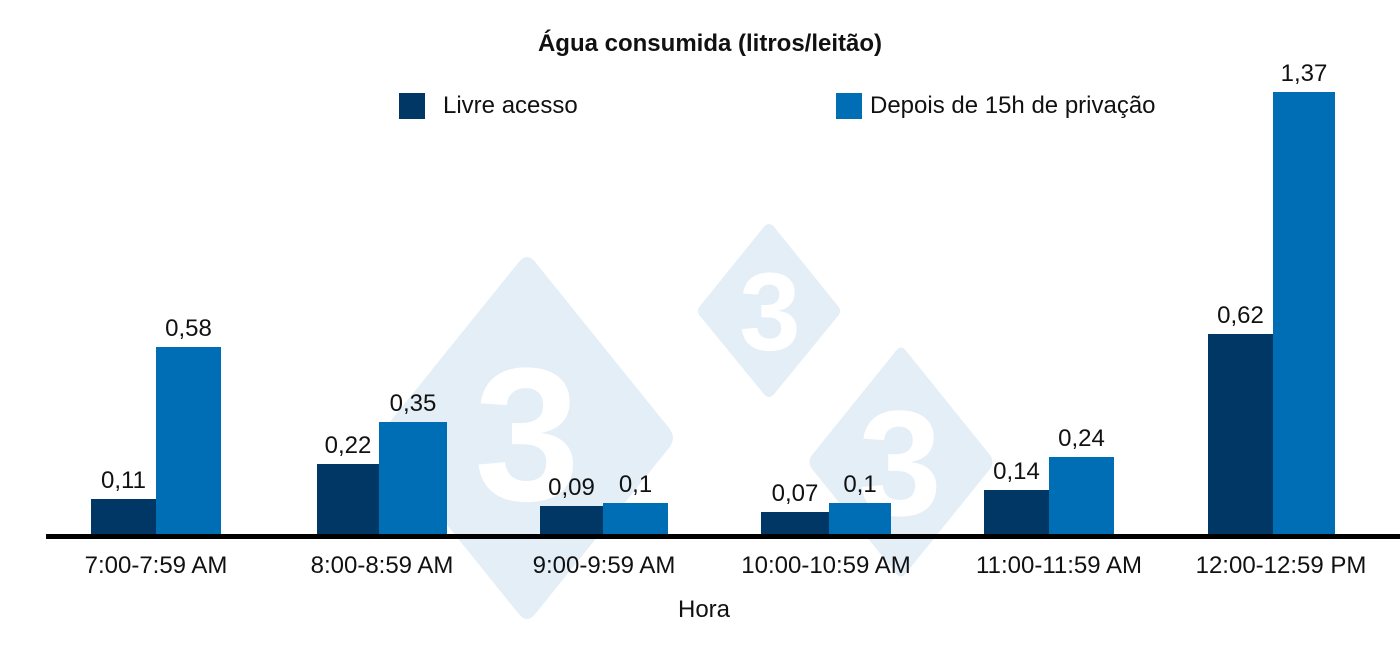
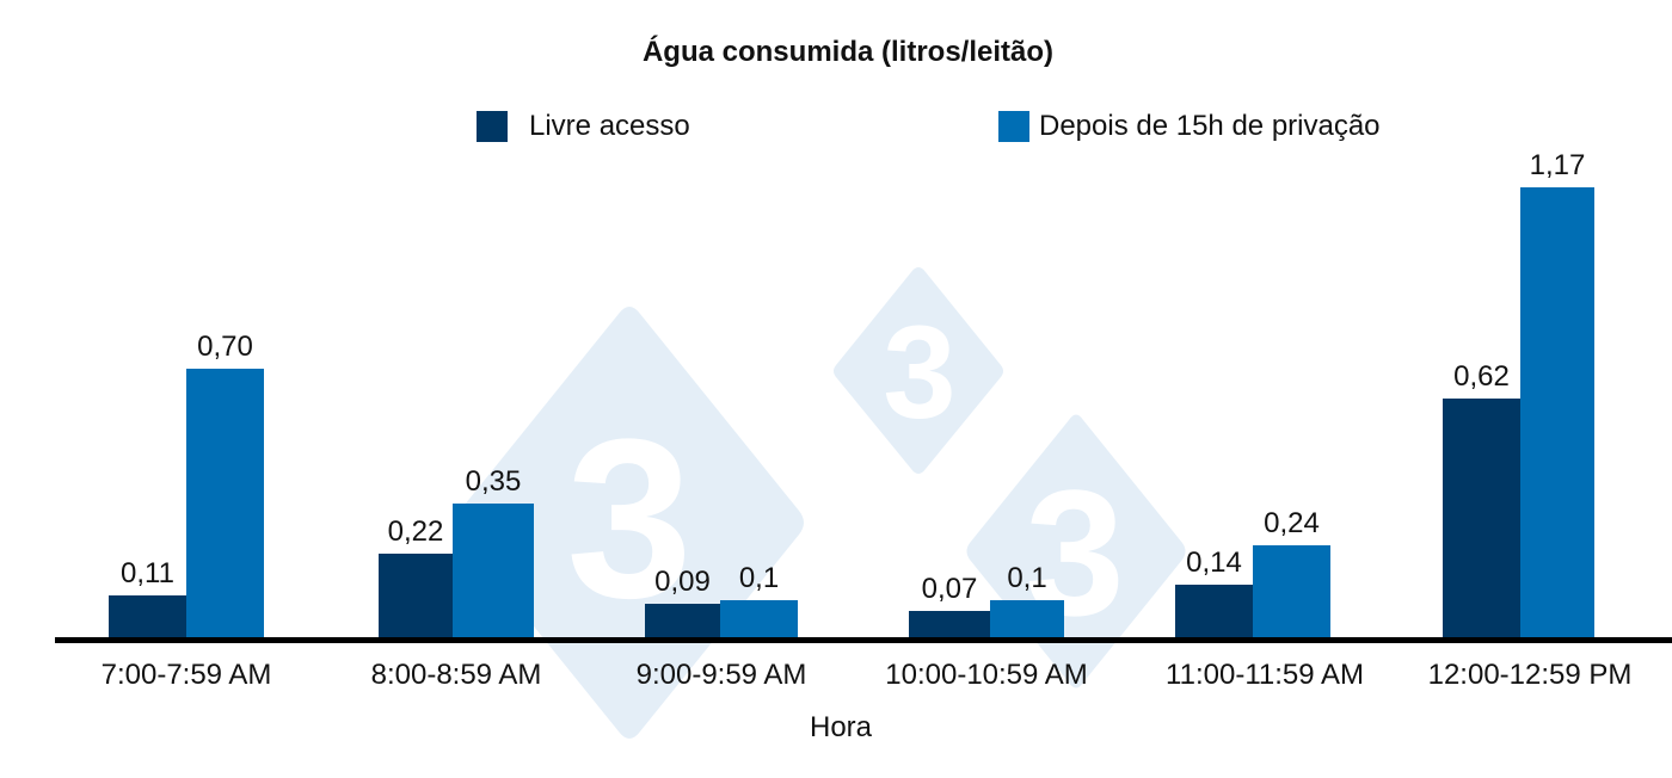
Depois de 15h de privação/7:00-7:59 AM: 0,58 -> 0,70
Depois de 15h de privação/12:00-12:59 PM: 1,37 -> 1,17
